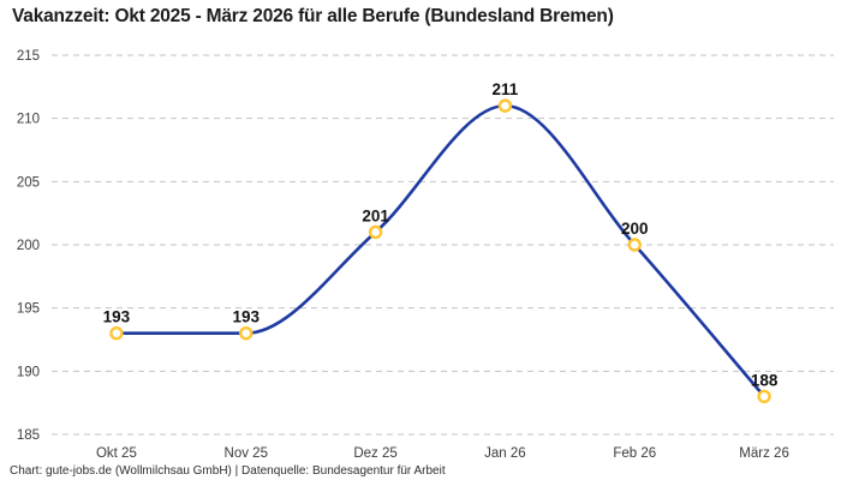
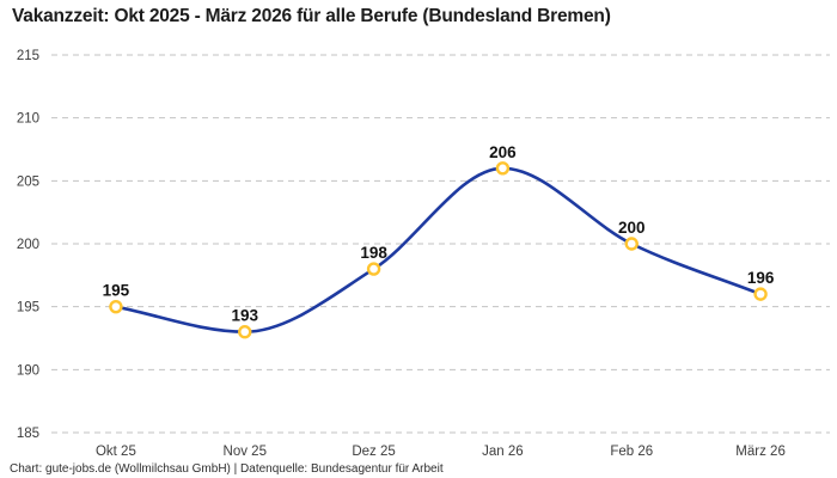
Okt 25: 193 -> 195
Dez 25: 201 -> 198
Jan 26: 211 -> 206
März 26: 188 -> 196
